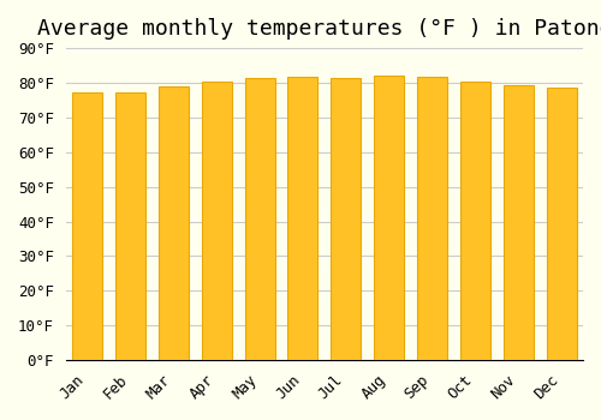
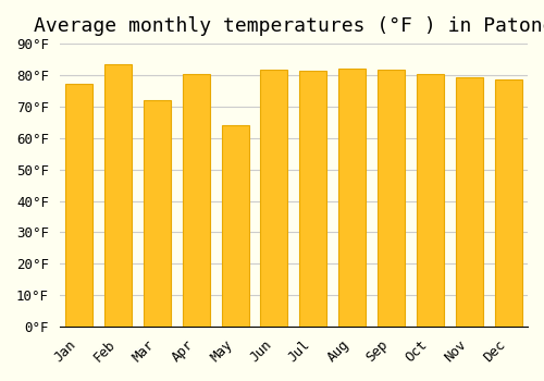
Feb: 77.2°F -> 83.5°F
Mar: 78.8°F -> 72.0°F
May: 81.3°F -> 64.0°F
